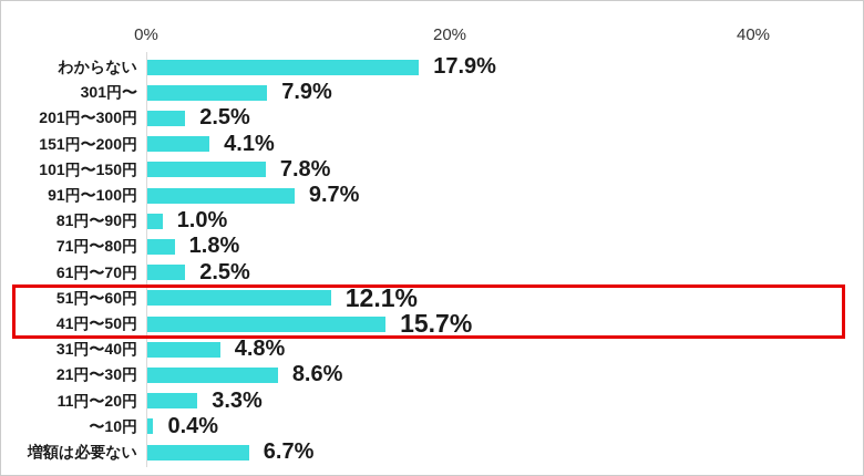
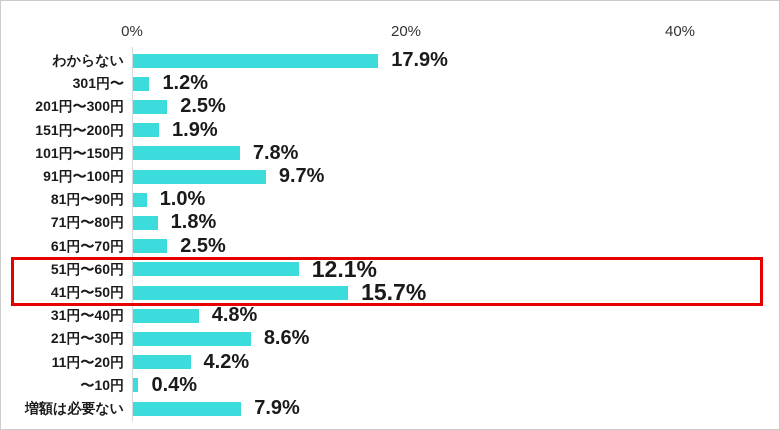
301円〜: 7.9% -> 1.2%
151円〜200円: 4.1% -> 1.9%
11円〜20円: 3.3% -> 4.2%
増額は必要ない: 6.7% -> 7.9%
